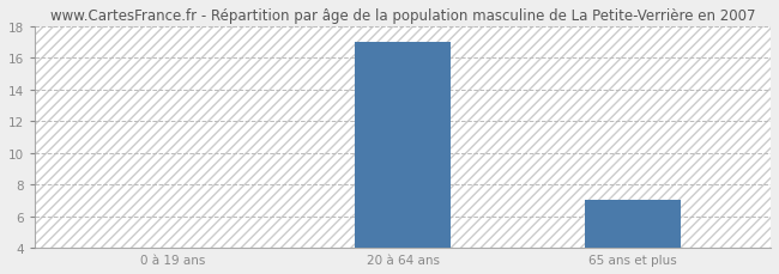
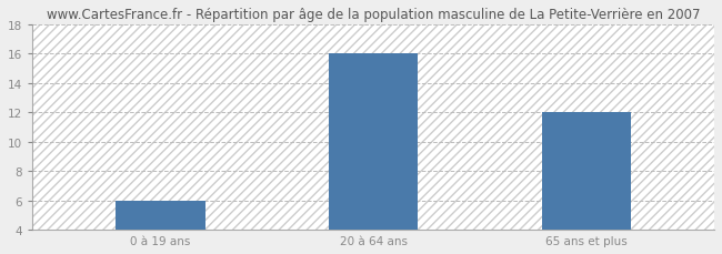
0 à 19 ans: 4 -> 6
20 à 64 ans: 17 -> 16
65 ans et plus: 7 -> 12
